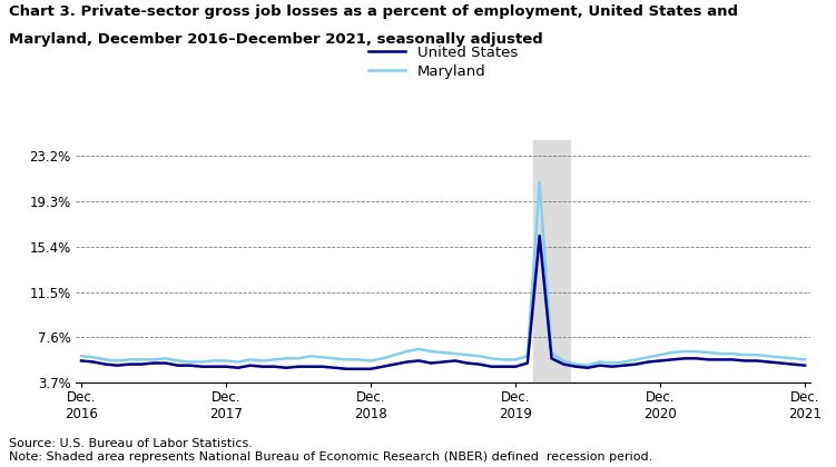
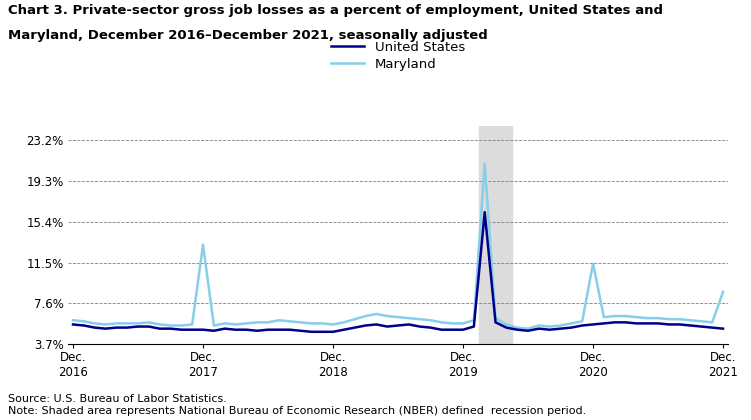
Maryland/Dec. 2017: 5.6% -> 13.2%
Maryland/Dec. 2020: 6.1% -> 11.4%
Maryland/Dec. 2021: 5.7% -> 8.7%
